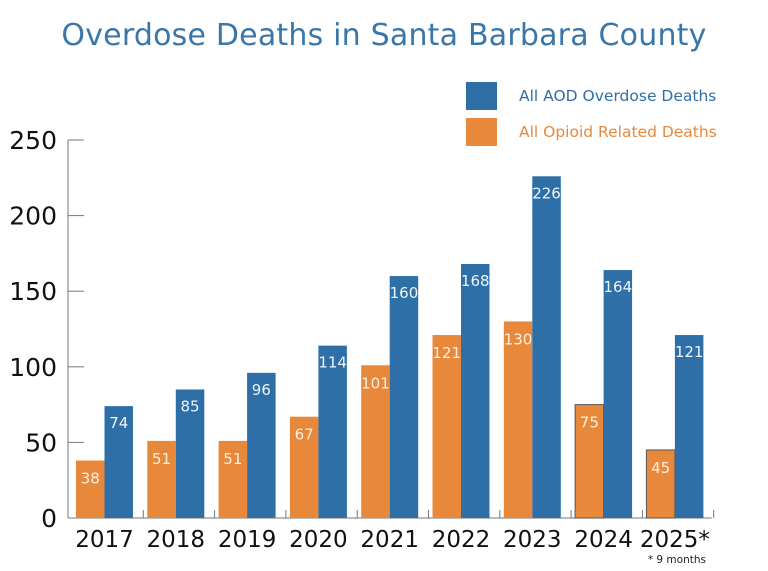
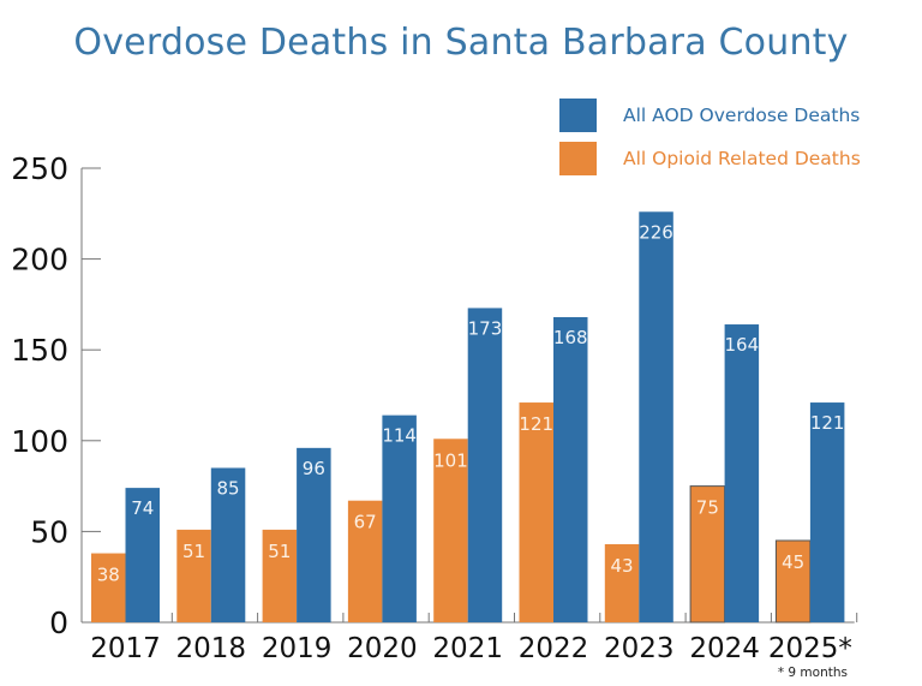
All AOD Overdose Deaths/2021: 160 -> 173
All Opioid Related Deaths/2023: 130 -> 43
